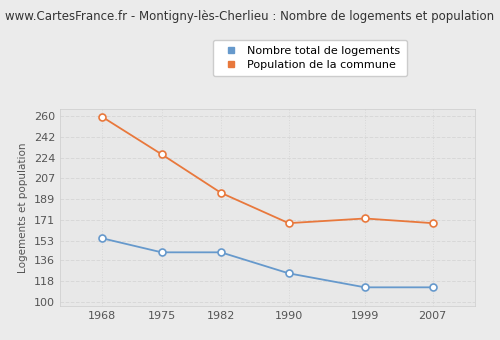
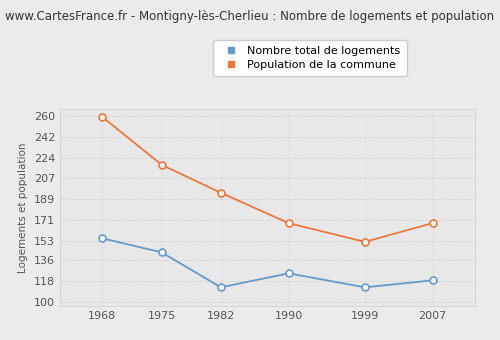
Population de la commune/1975: 227 -> 218
Nombre total de logements/1982: 143 -> 113
Population de la commune/1999: 172 -> 152
Nombre total de logements/2007: 113 -> 119
